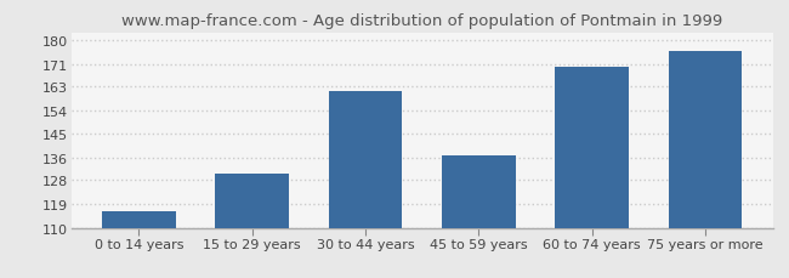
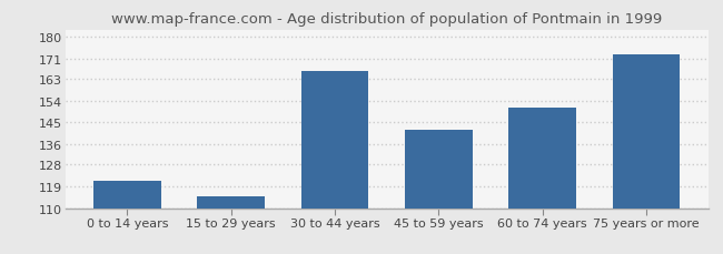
0 to 14 years: 116 -> 121
15 to 29 years: 130 -> 115
30 to 44 years: 161 -> 166
45 to 59 years: 137 -> 142
60 to 74 years: 170 -> 151
75 years or more: 176 -> 173
